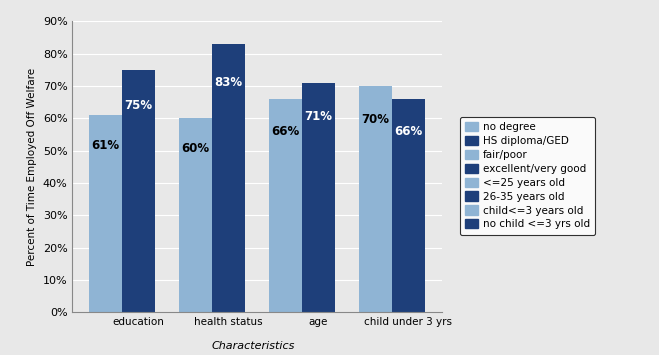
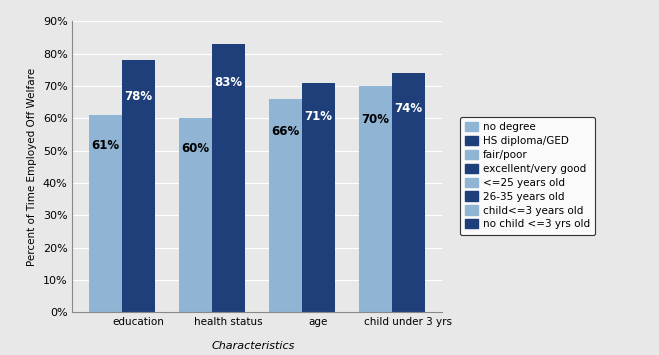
education: 75% -> 78%
child under 3 yrs: 66% -> 74%
